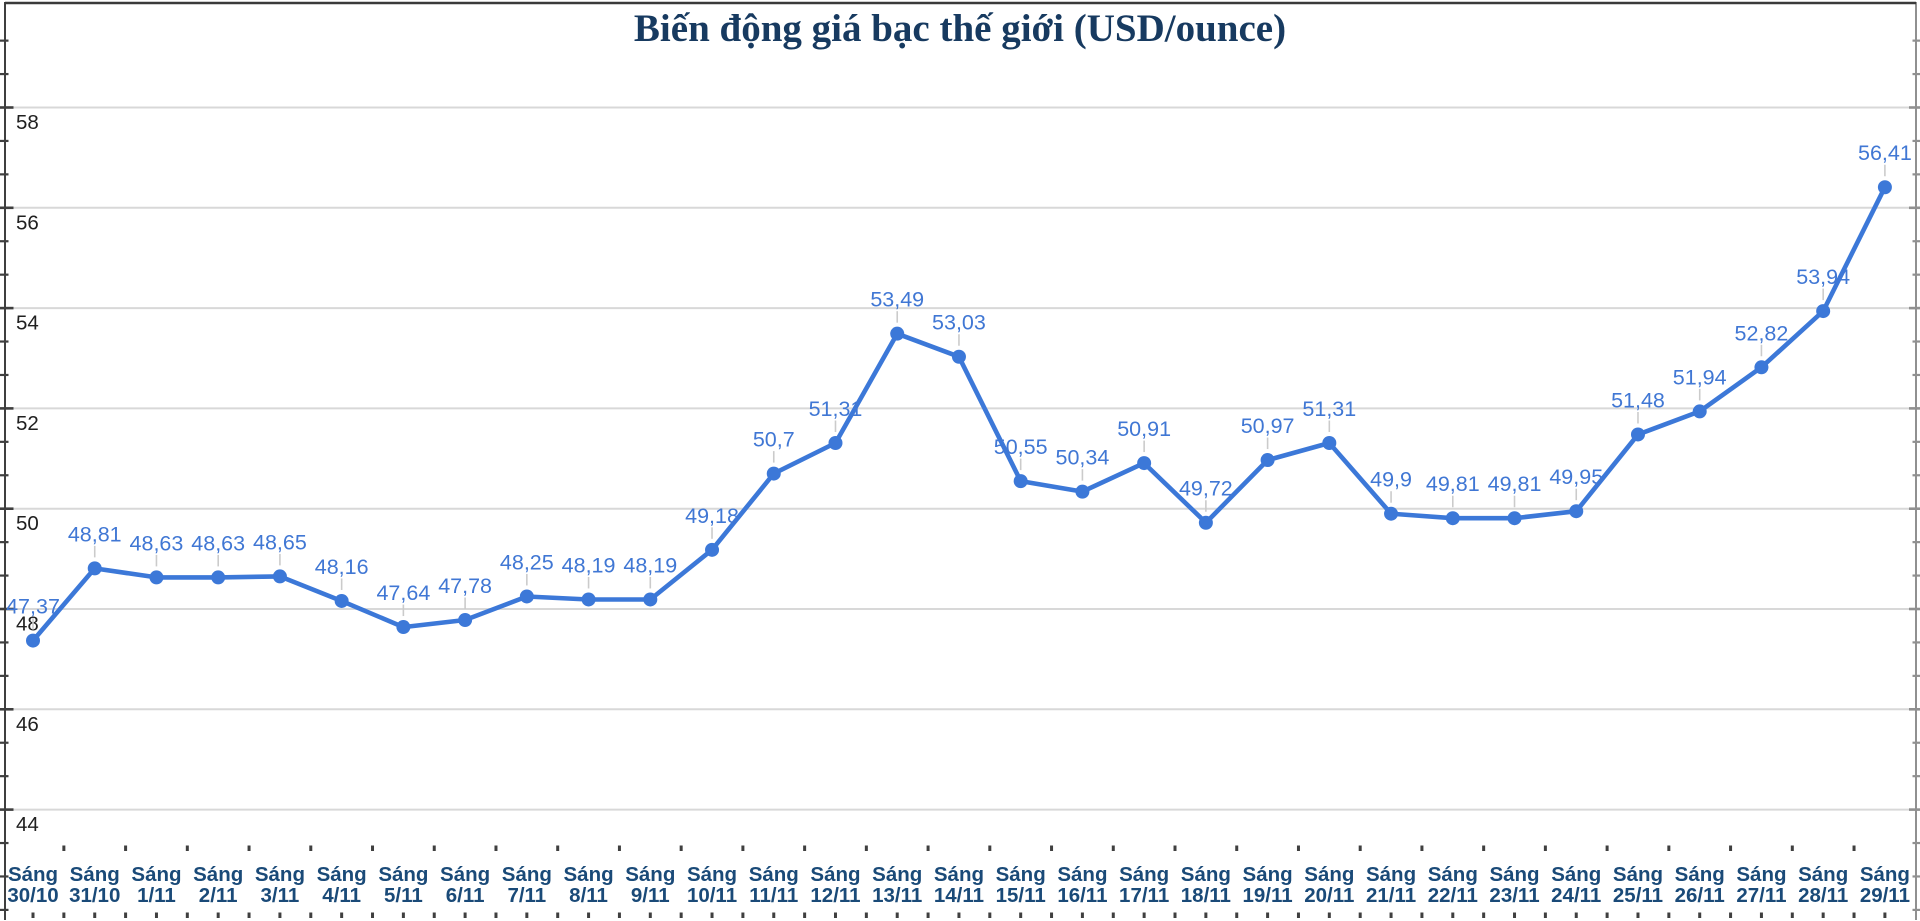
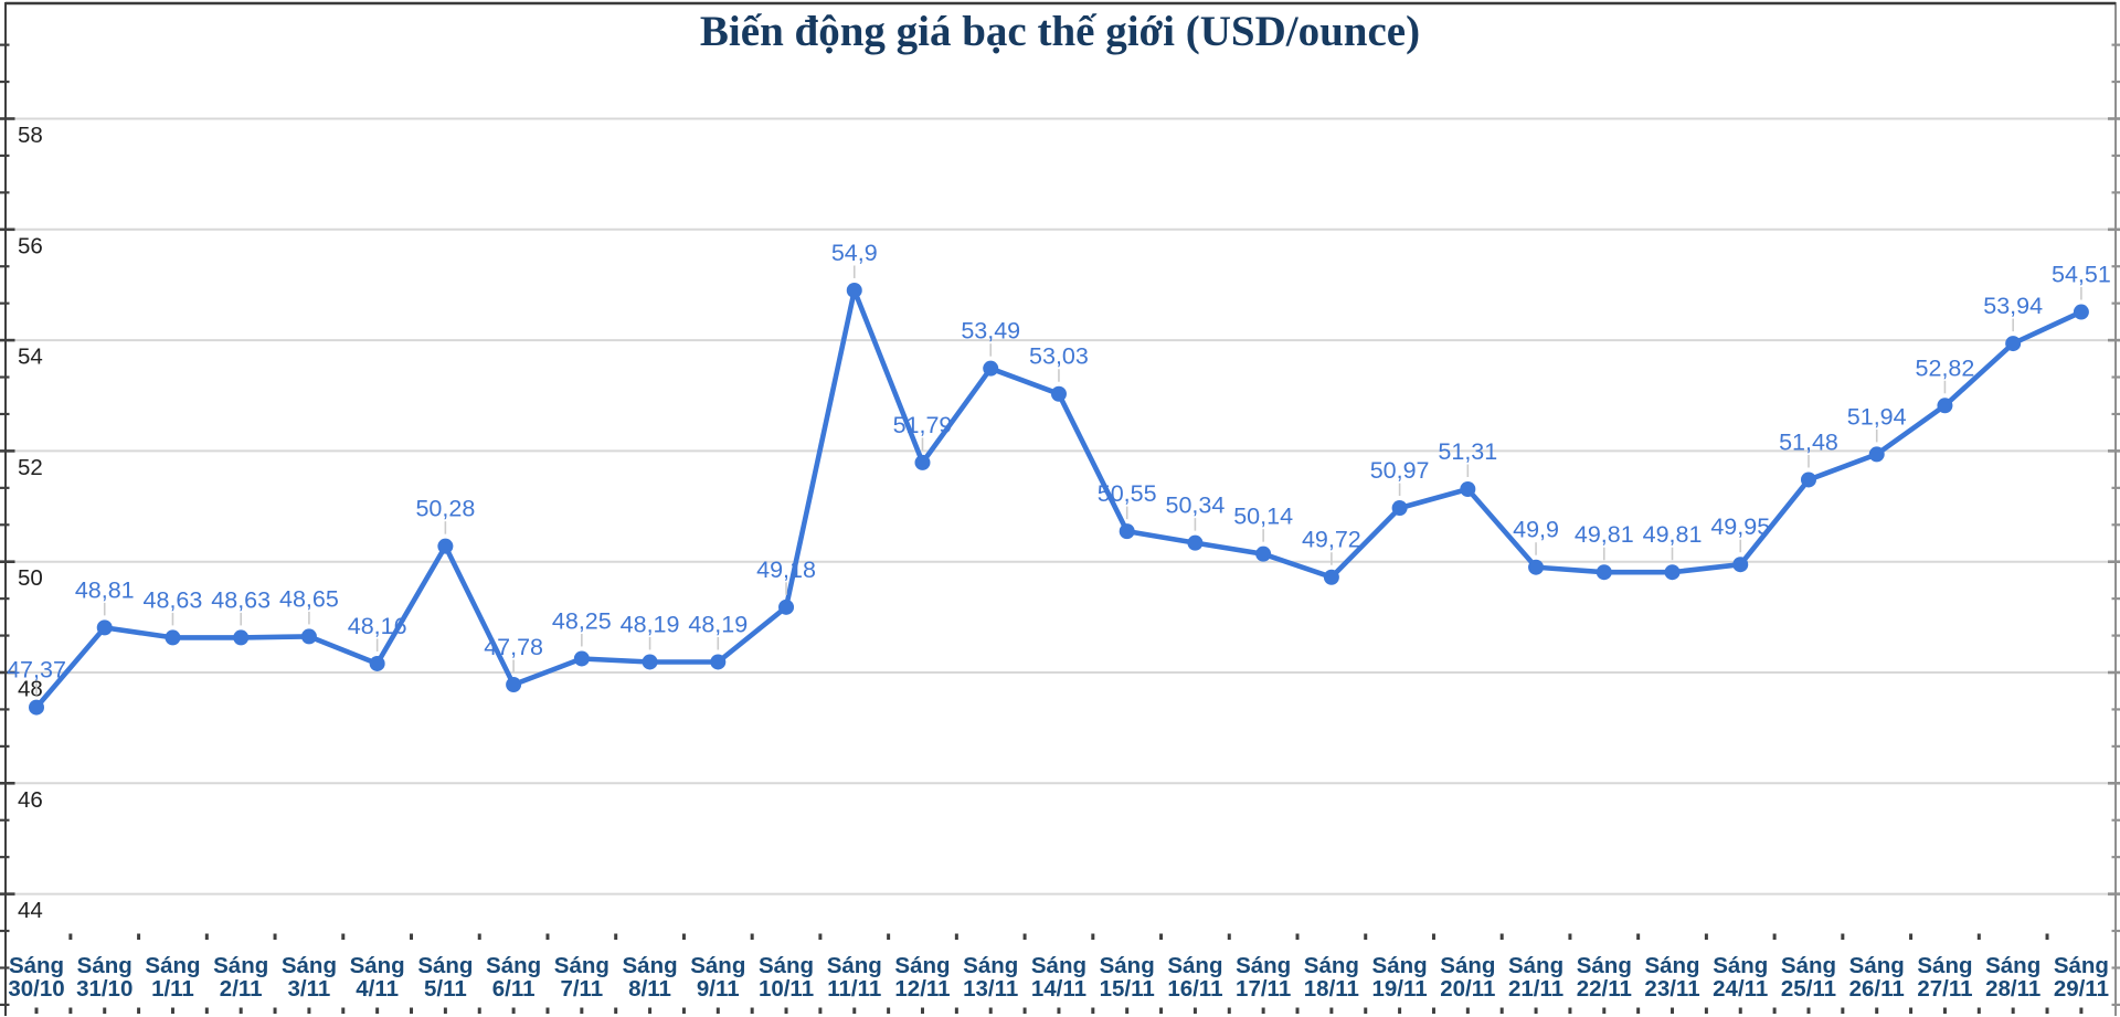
Sáng 5/11: 47,64 -> 50,28
Sáng 11/11: 50,7 -> 54,9
Sáng 12/11: 51,31 -> 51,79
Sáng 17/11: 50,91 -> 50,14
Sáng 29/11: 56,41 -> 54,51
